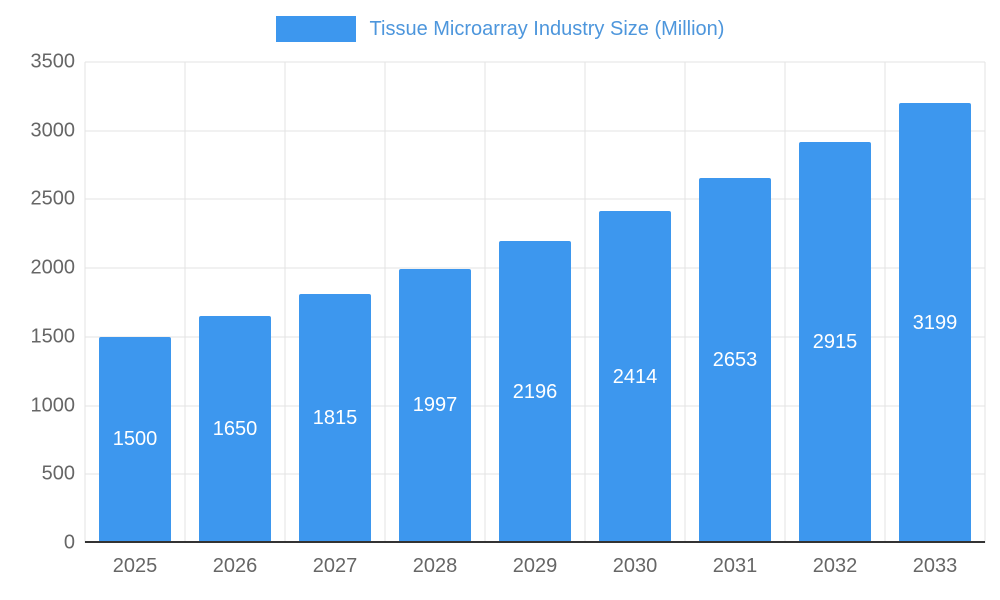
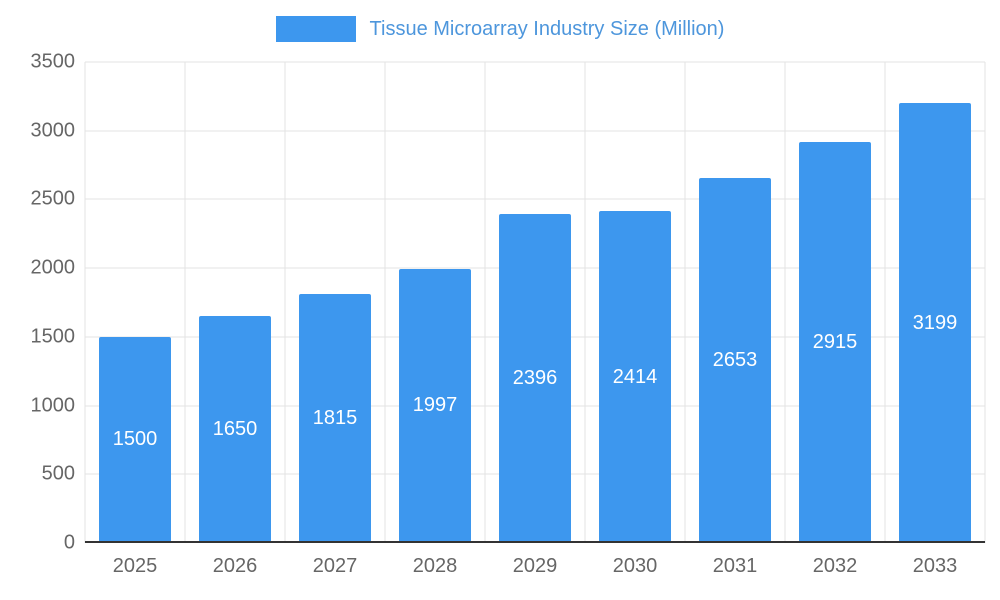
2029: 2196 -> 2396
